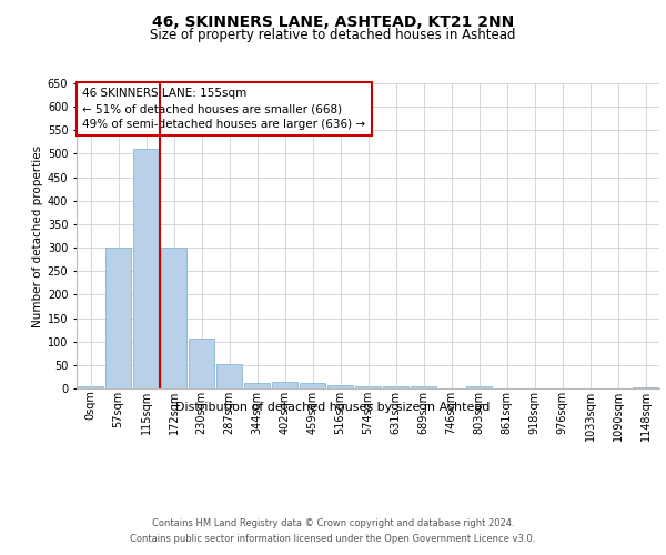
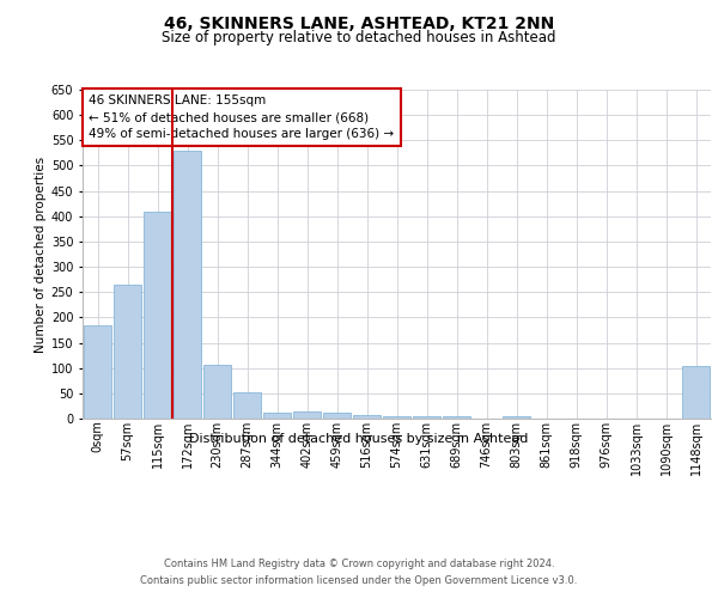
0sqm: 5 -> 185
57sqm: 300 -> 265
115sqm: 510 -> 410
172sqm: 300 -> 530
1148sqm: 2 -> 105
